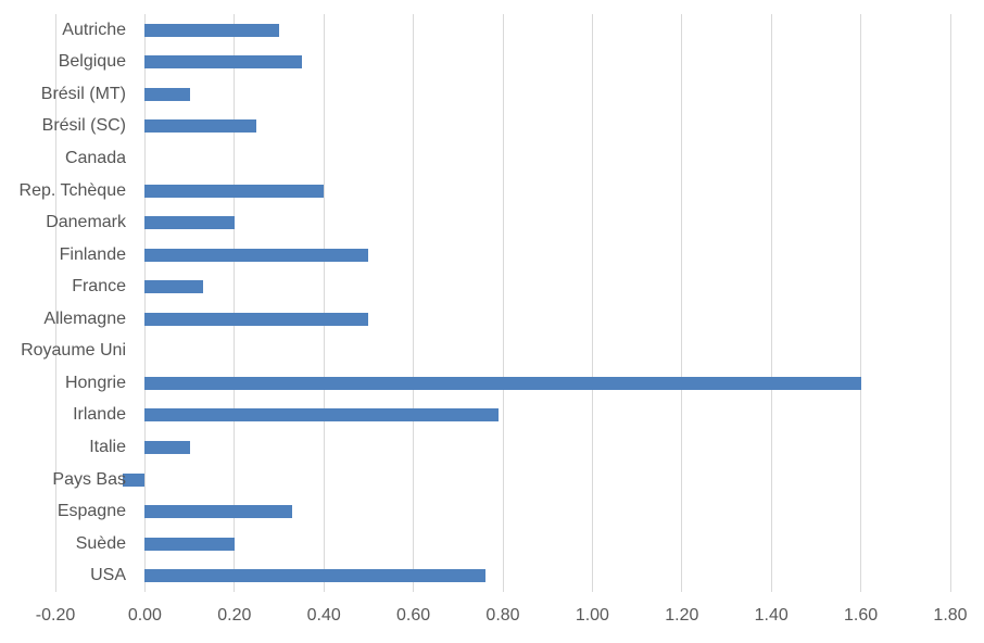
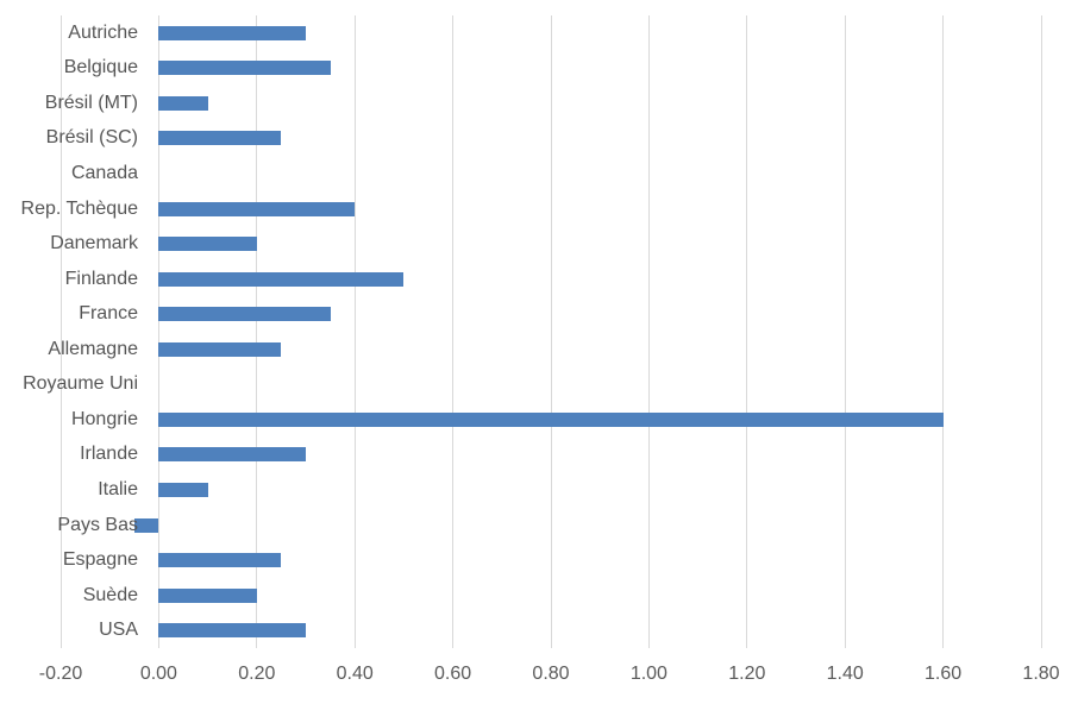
France: 0.13 -> 0.35
Allemagne: 0.50 -> 0.25
Irlande: 0.79 -> 0.30
Espagne: 0.33 -> 0.25
USA: 0.76 -> 0.30
